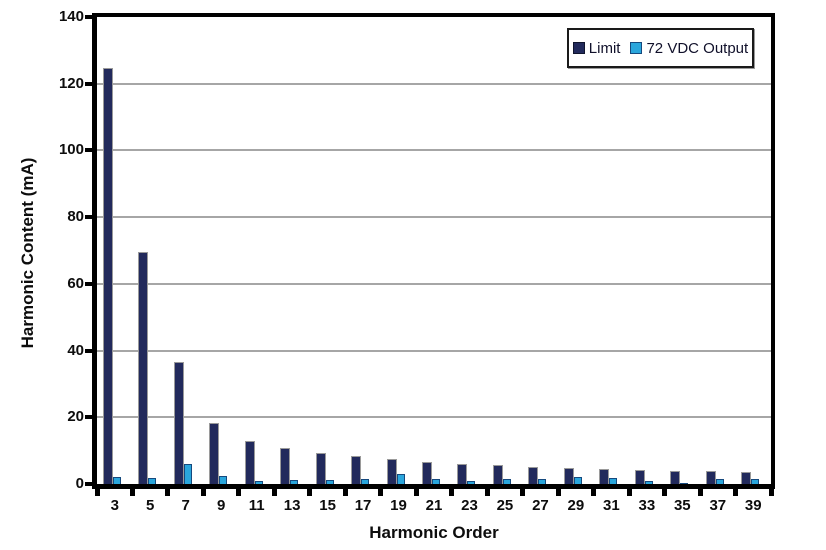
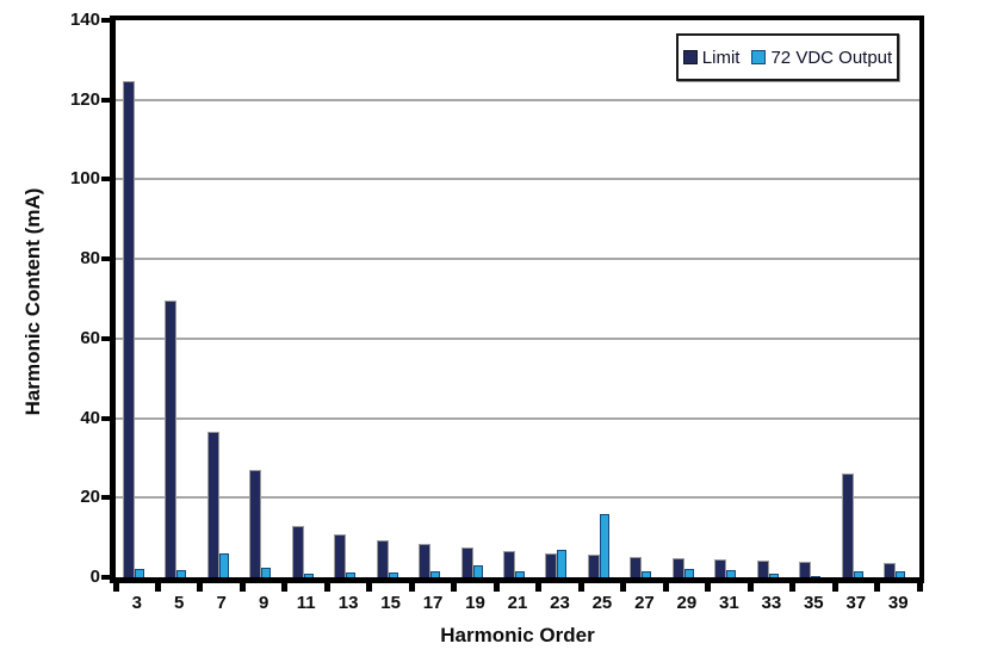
Limit/9: 18 -> 27
72 VDC Output/23: 1 -> 7
72 VDC Output/25: 1 -> 16
Limit/37: 4 -> 26
